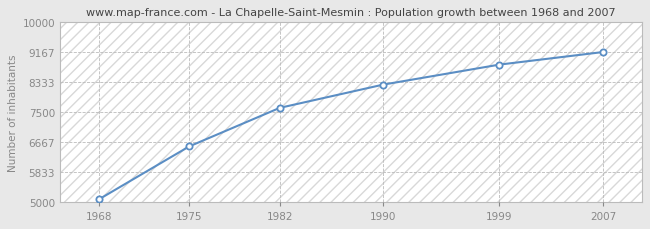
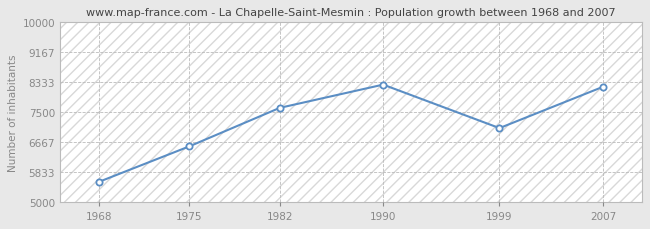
1968: 5060 -> 5550
1999: 8820 -> 7050
2007: 9170 -> 8200
